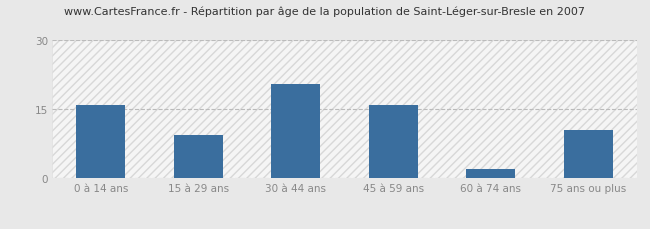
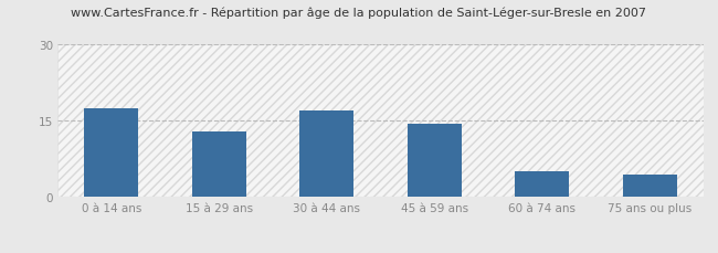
0 à 14 ans: 16.0 -> 17.5
15 à 29 ans: 9.5 -> 13.0
30 à 44 ans: 20.5 -> 17.0
45 à 59 ans: 16.0 -> 14.5
60 à 74 ans: 2.0 -> 5.0
75 ans ou plus: 10.5 -> 4.5
